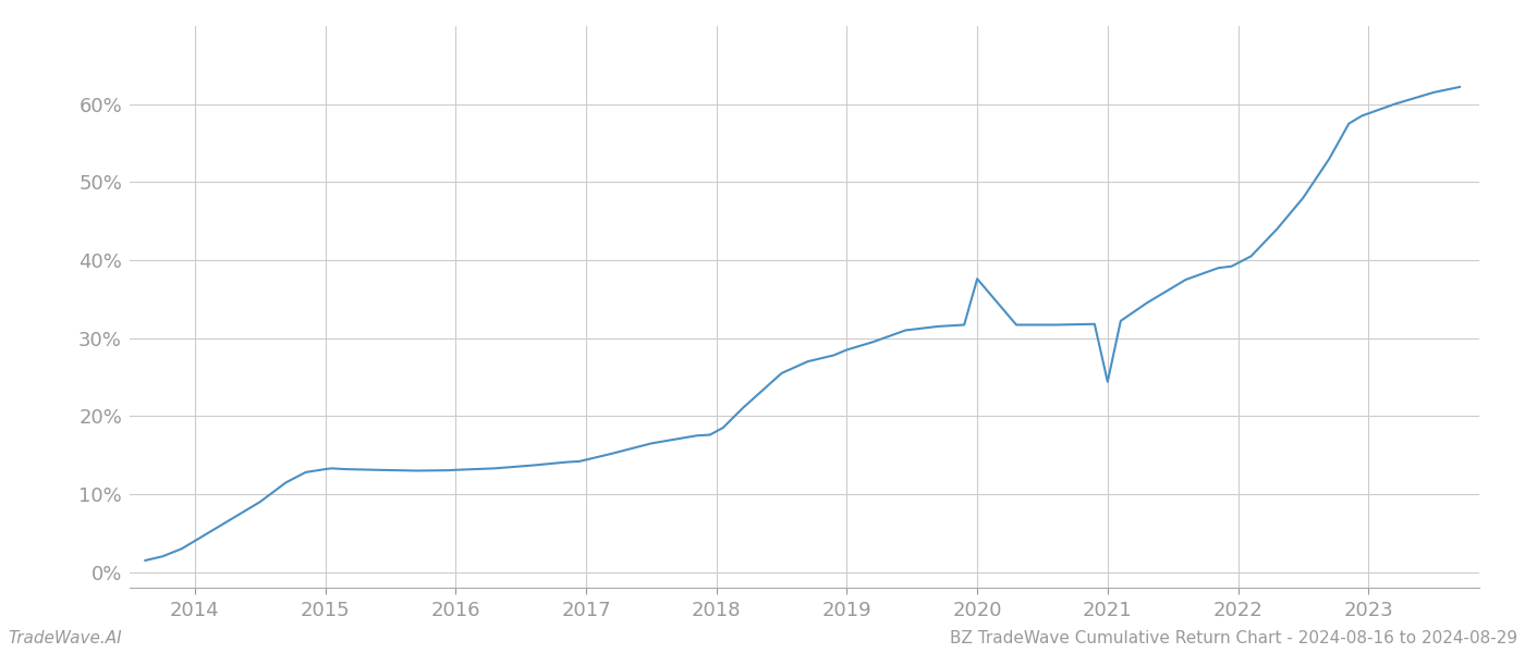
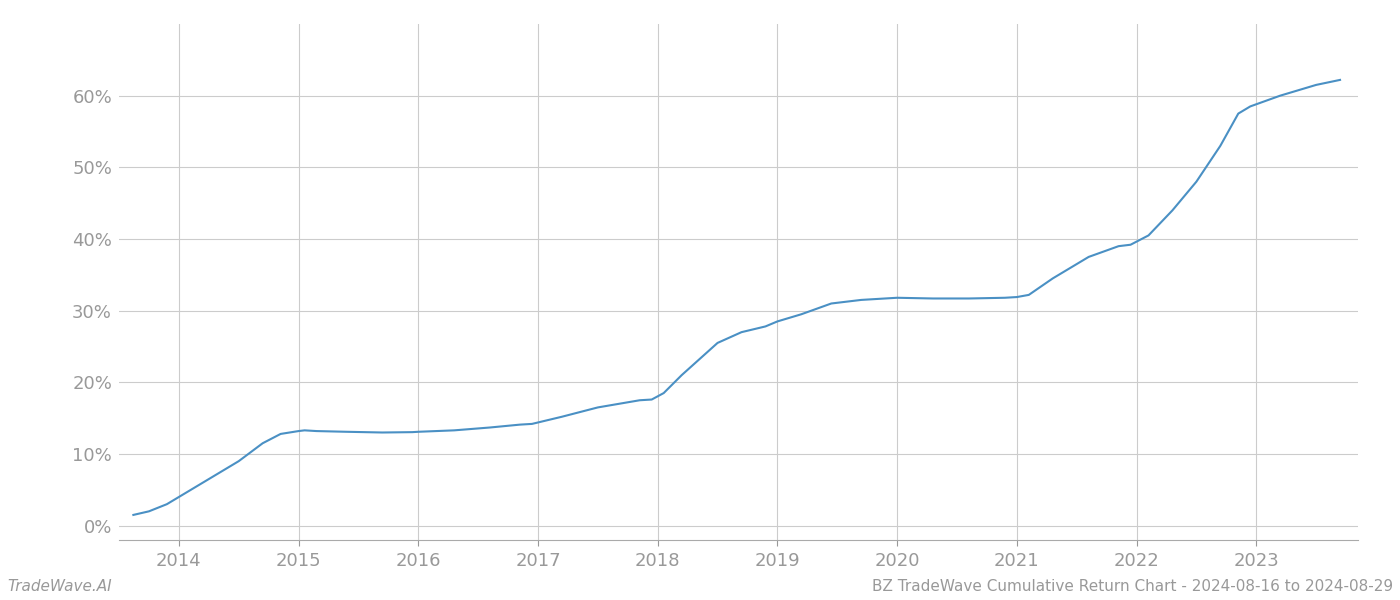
2020: 37.6% -> 31.8%
2021: 24.4% -> 31.9%
